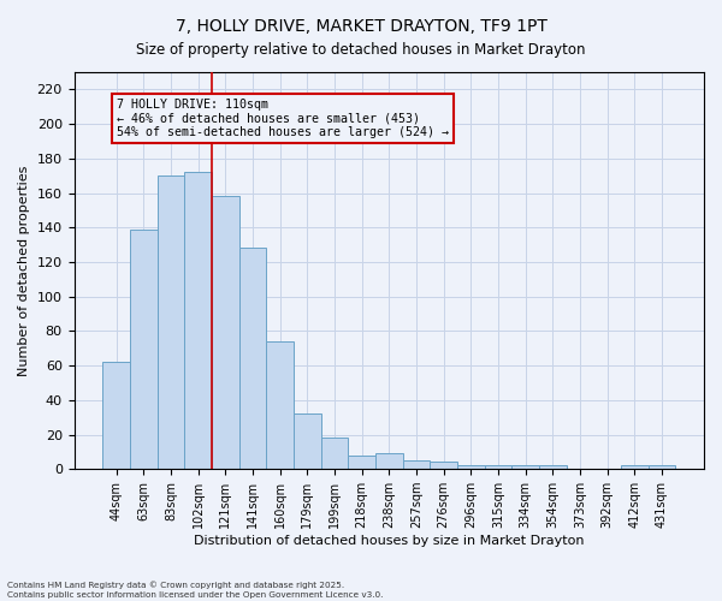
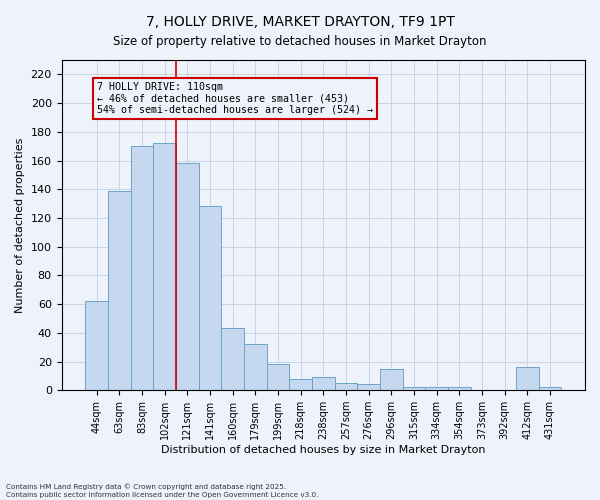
160sqm: 74 -> 43
296sqm: 2 -> 15
412sqm: 2 -> 16
